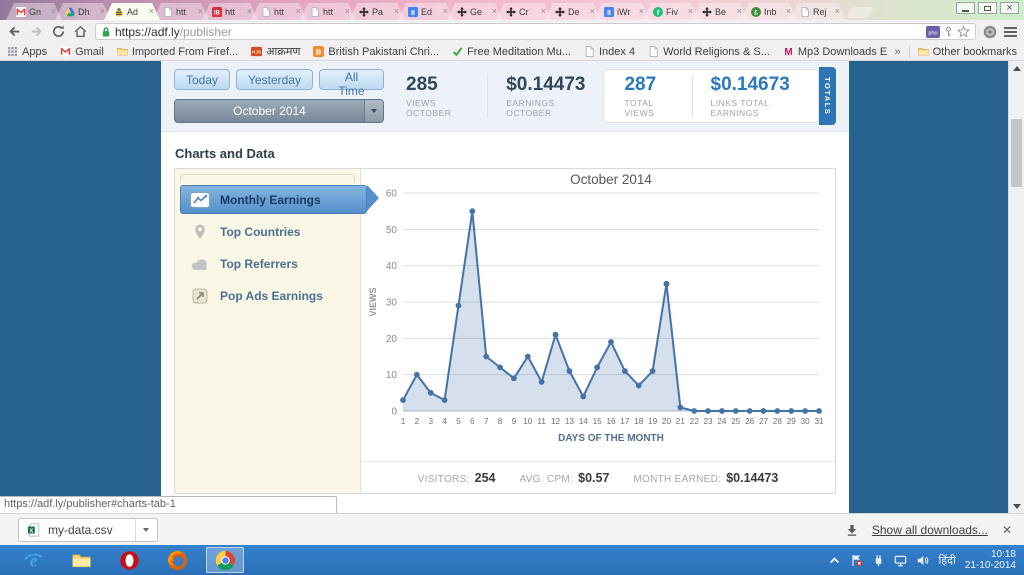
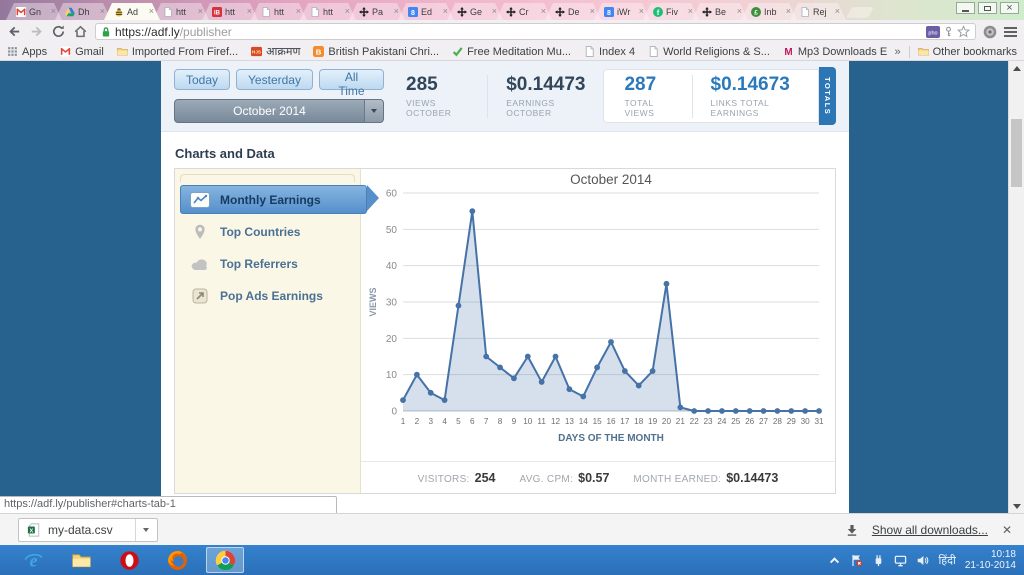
12: 21 -> 15
13: 11 -> 6
